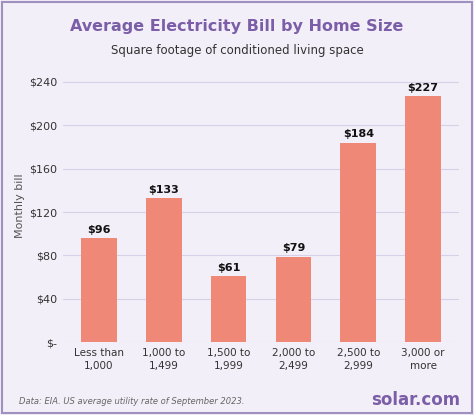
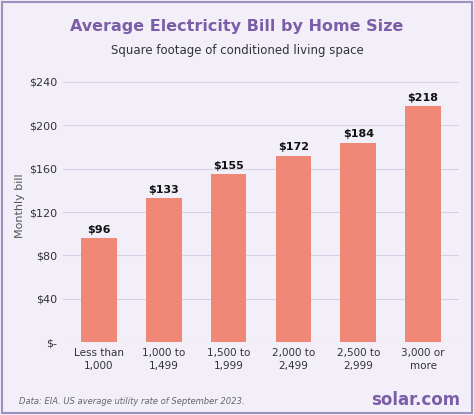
1,500 to 1,999: $61 -> $155
2,000 to 2,499: $79 -> $172
3,000 or more: $227 -> $218
